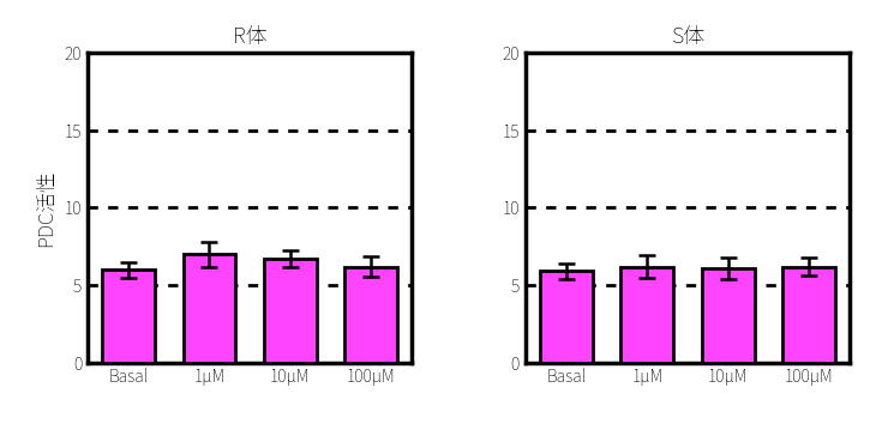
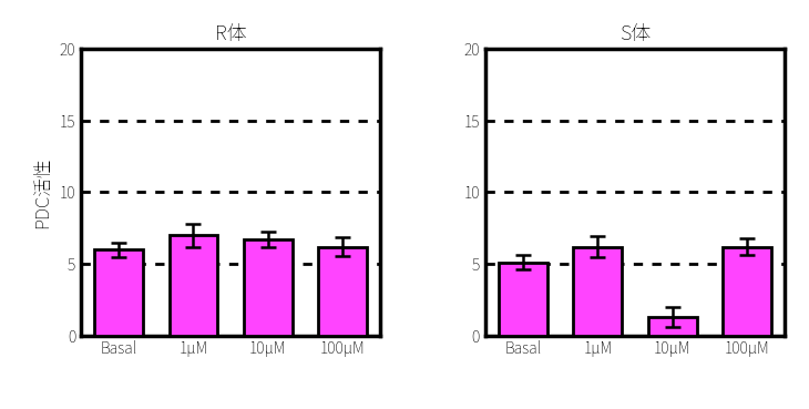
S体/Basal: 5.9 -> 5.1
S体/10μM: 6.1 -> 1.3
